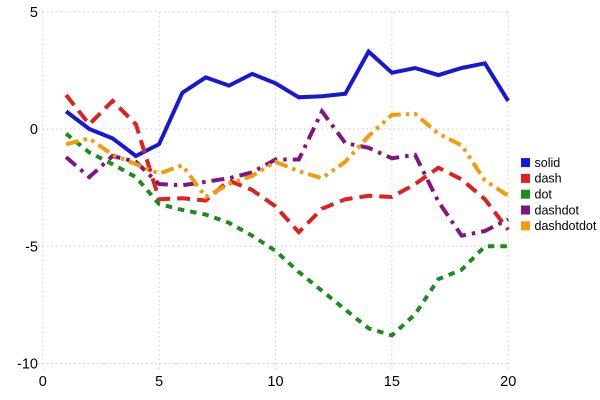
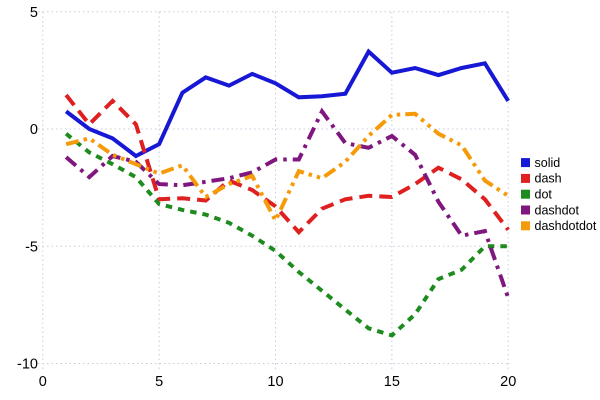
dashdotdot/10: -1.4 -> -3.9
dashdot/15: -1.2 -> -0.3
dashdot/20: -3.9 -> -7.2
